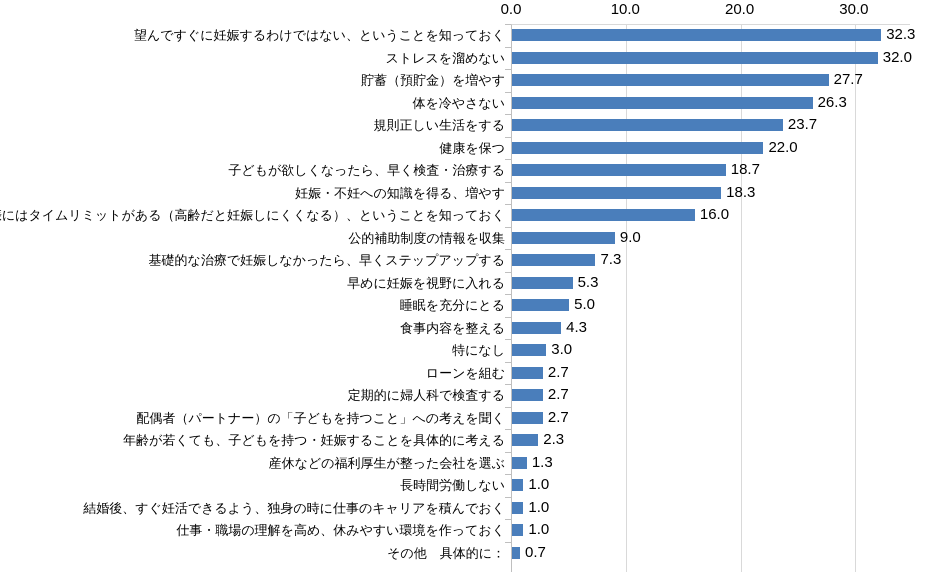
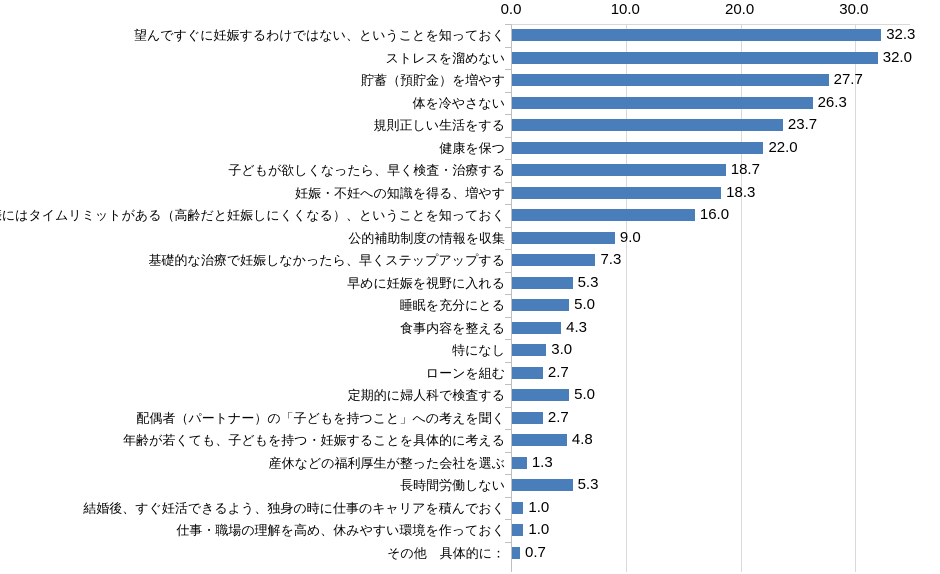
定期的に婦人科で検査する: 2.7 -> 5.0
年齢が若くても、子どもを持つ・妊娠することを具体的に考える: 2.3 -> 4.8
長時間労働しない: 1.0 -> 5.3
